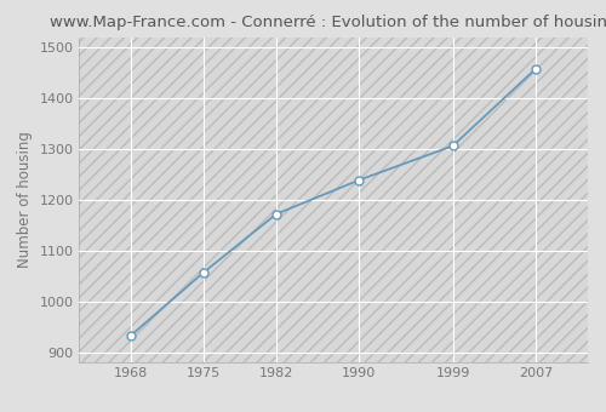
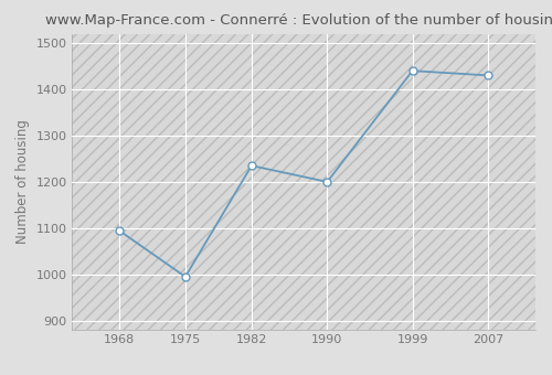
1968: 933 -> 1095
1975: 1057 -> 995
1982: 1172 -> 1235
1990: 1239 -> 1200
1999: 1306 -> 1440
2007: 1458 -> 1430
